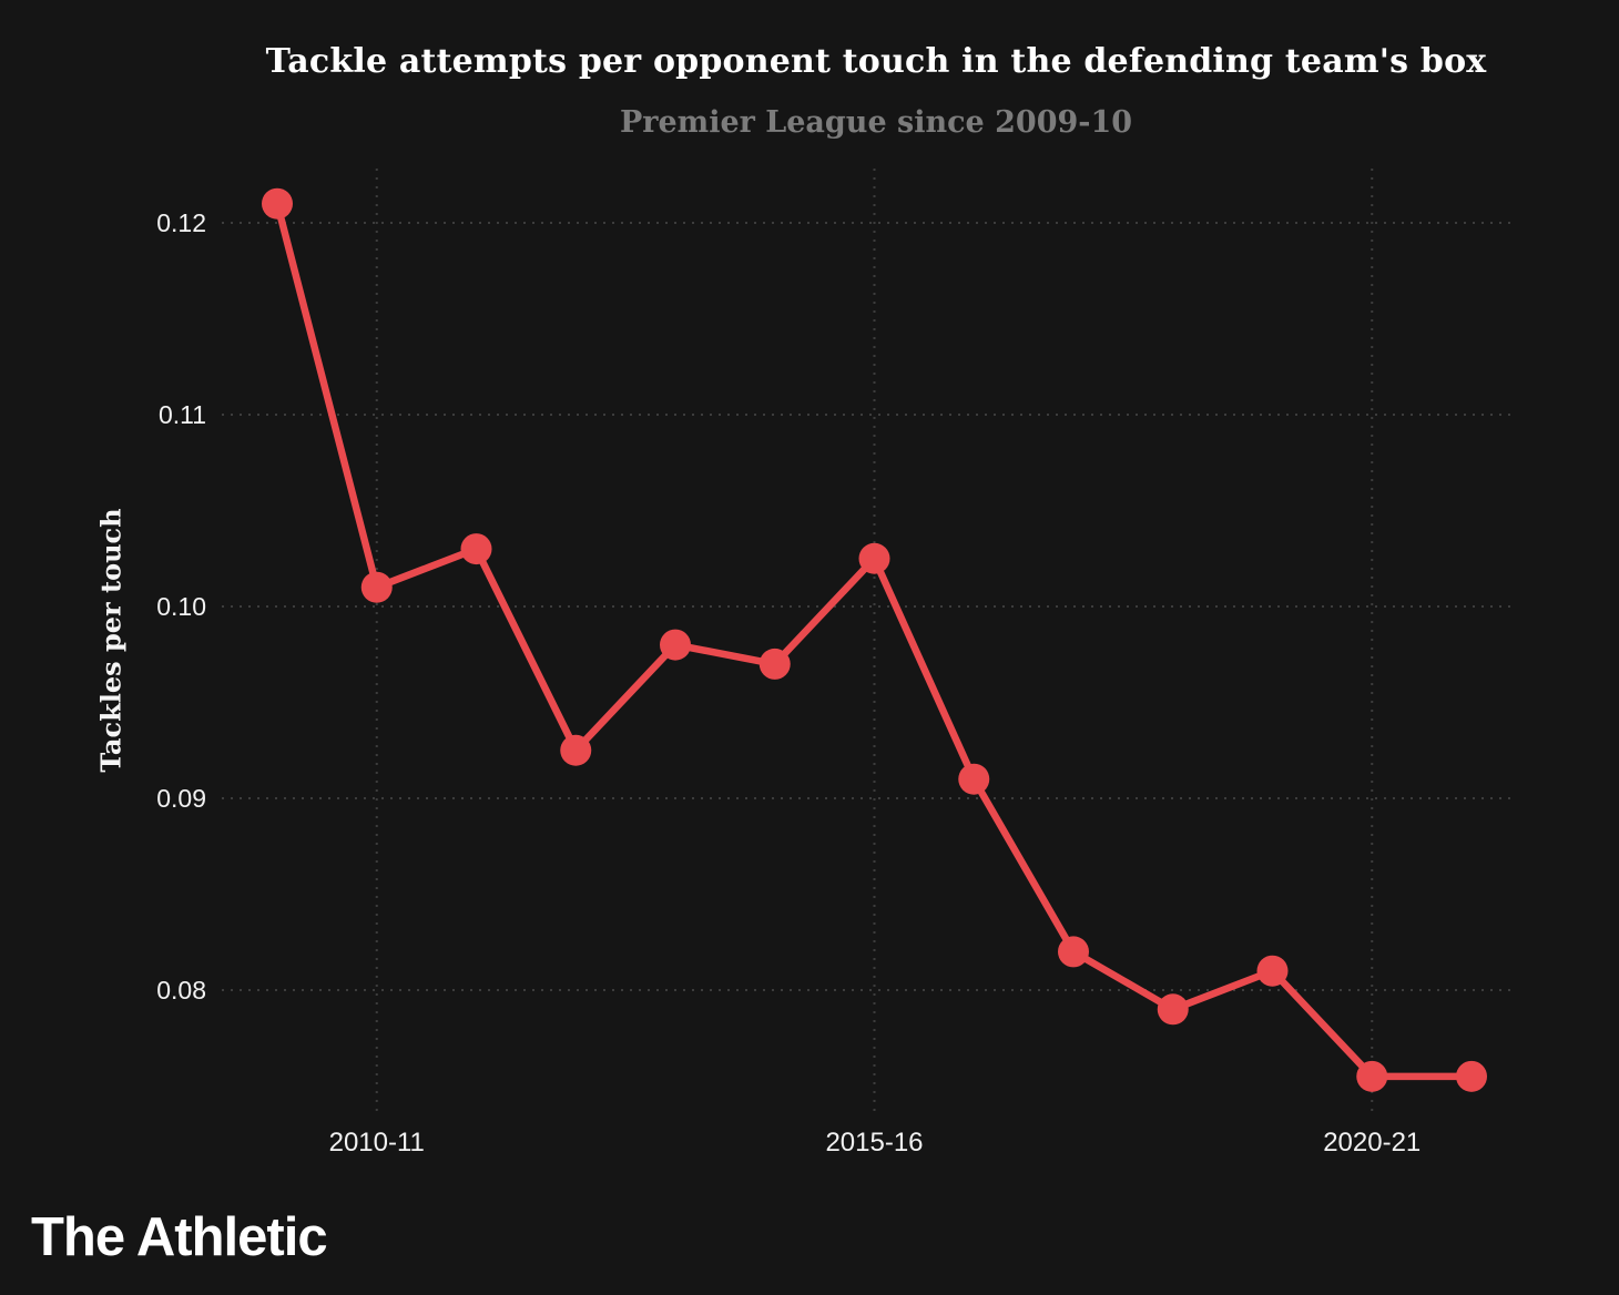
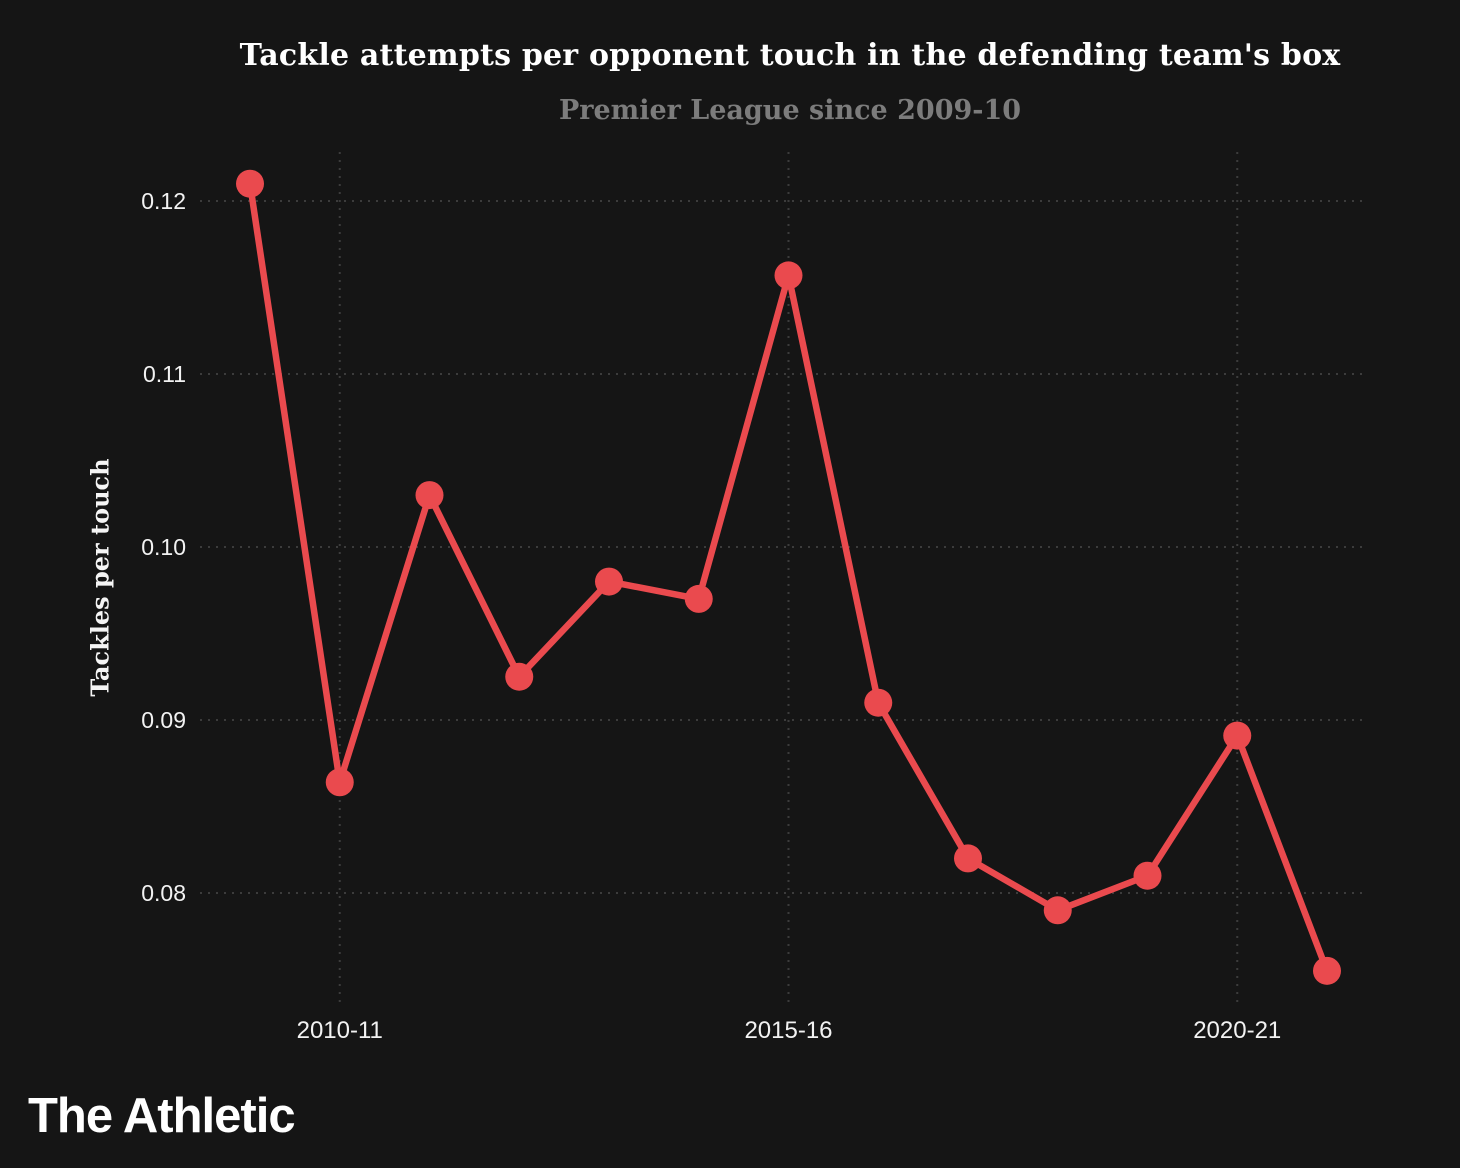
2010-11: 0.1010 -> 0.0864
2015-16: 0.1025 -> 0.1157
2020-21: 0.0755 -> 0.0891
